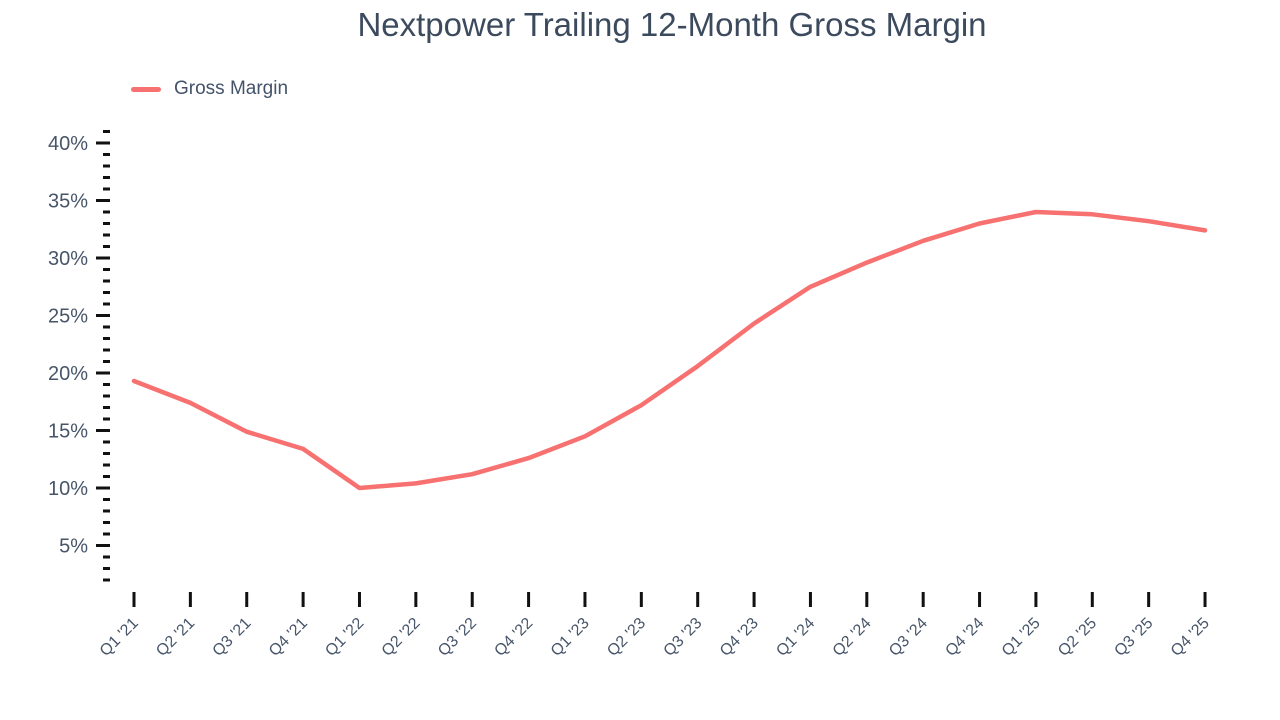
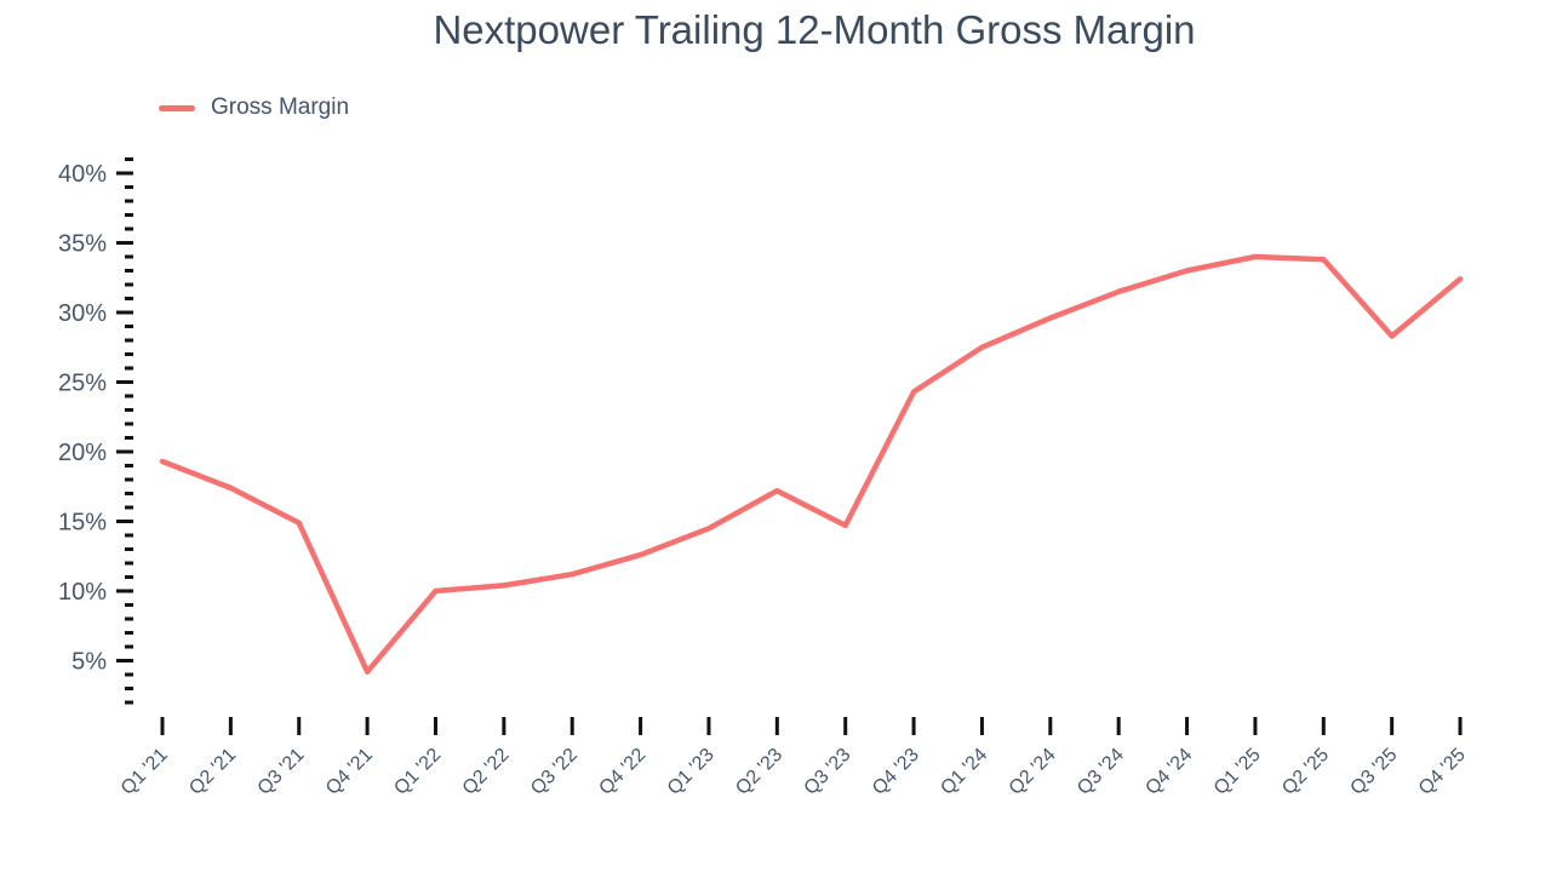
Q4 '21: 13.4% -> 4.2%
Q3 '23: 20.6% -> 14.7%
Q3 '25: 33.2% -> 28.3%
